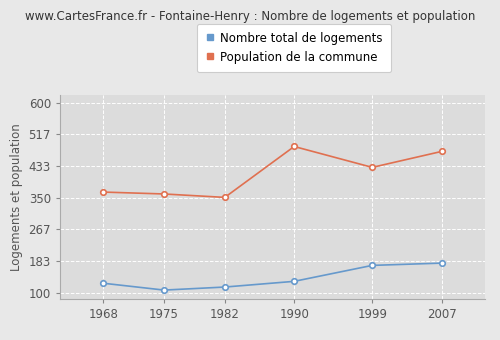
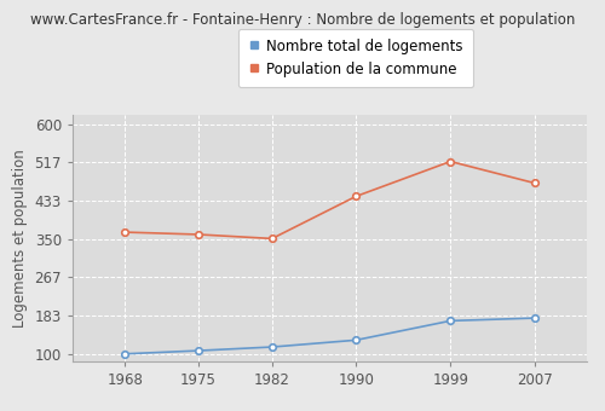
Nombre total de logements/1968: 125 -> 100
Population de la commune/1990: 485 -> 443
Population de la commune/1999: 430 -> 519
